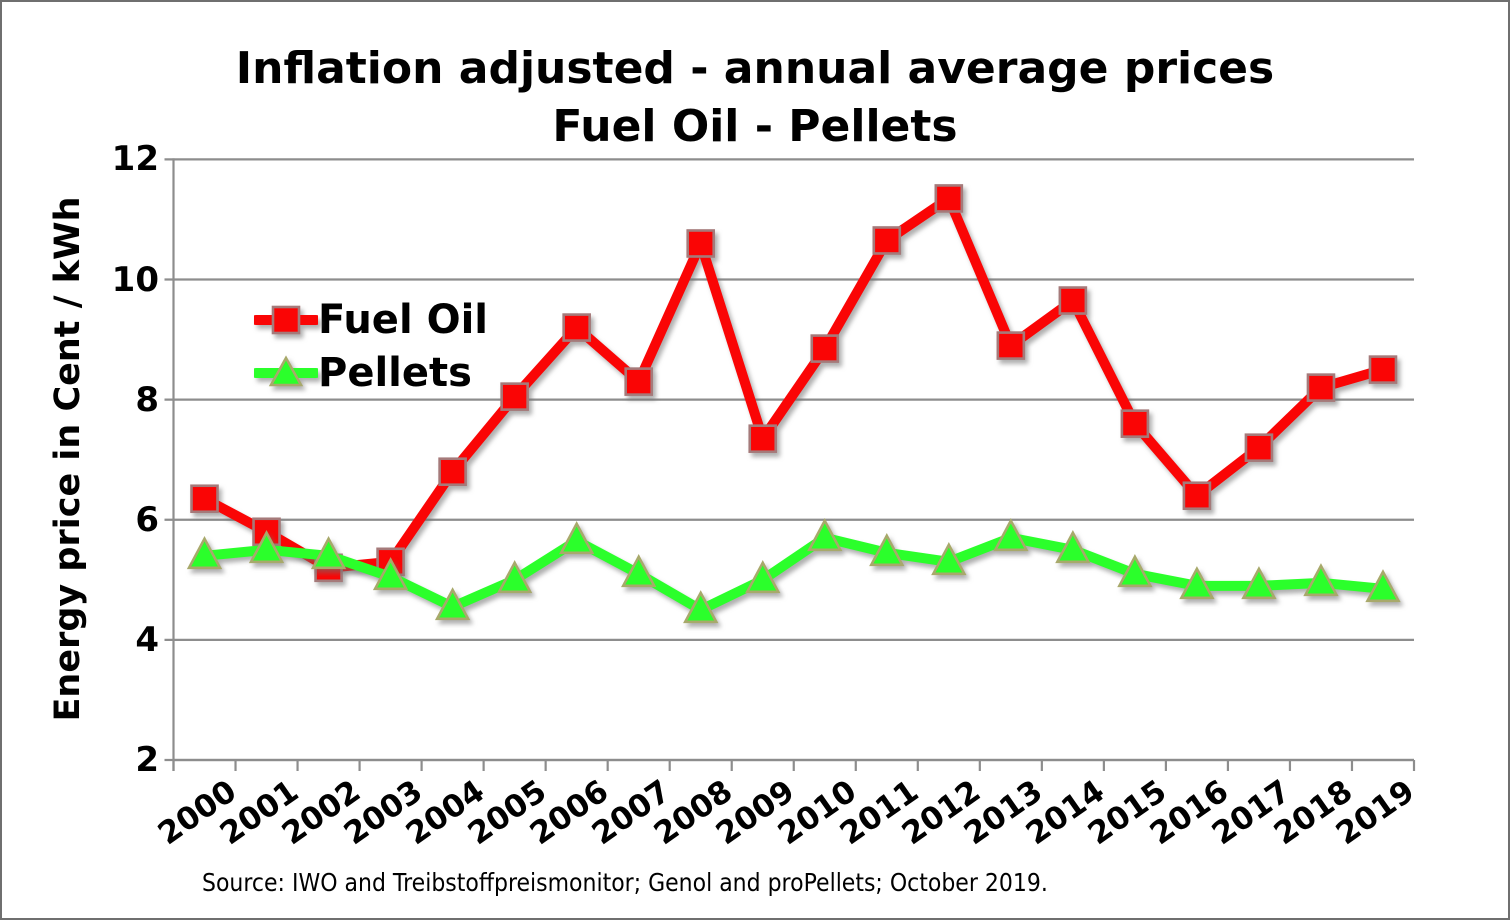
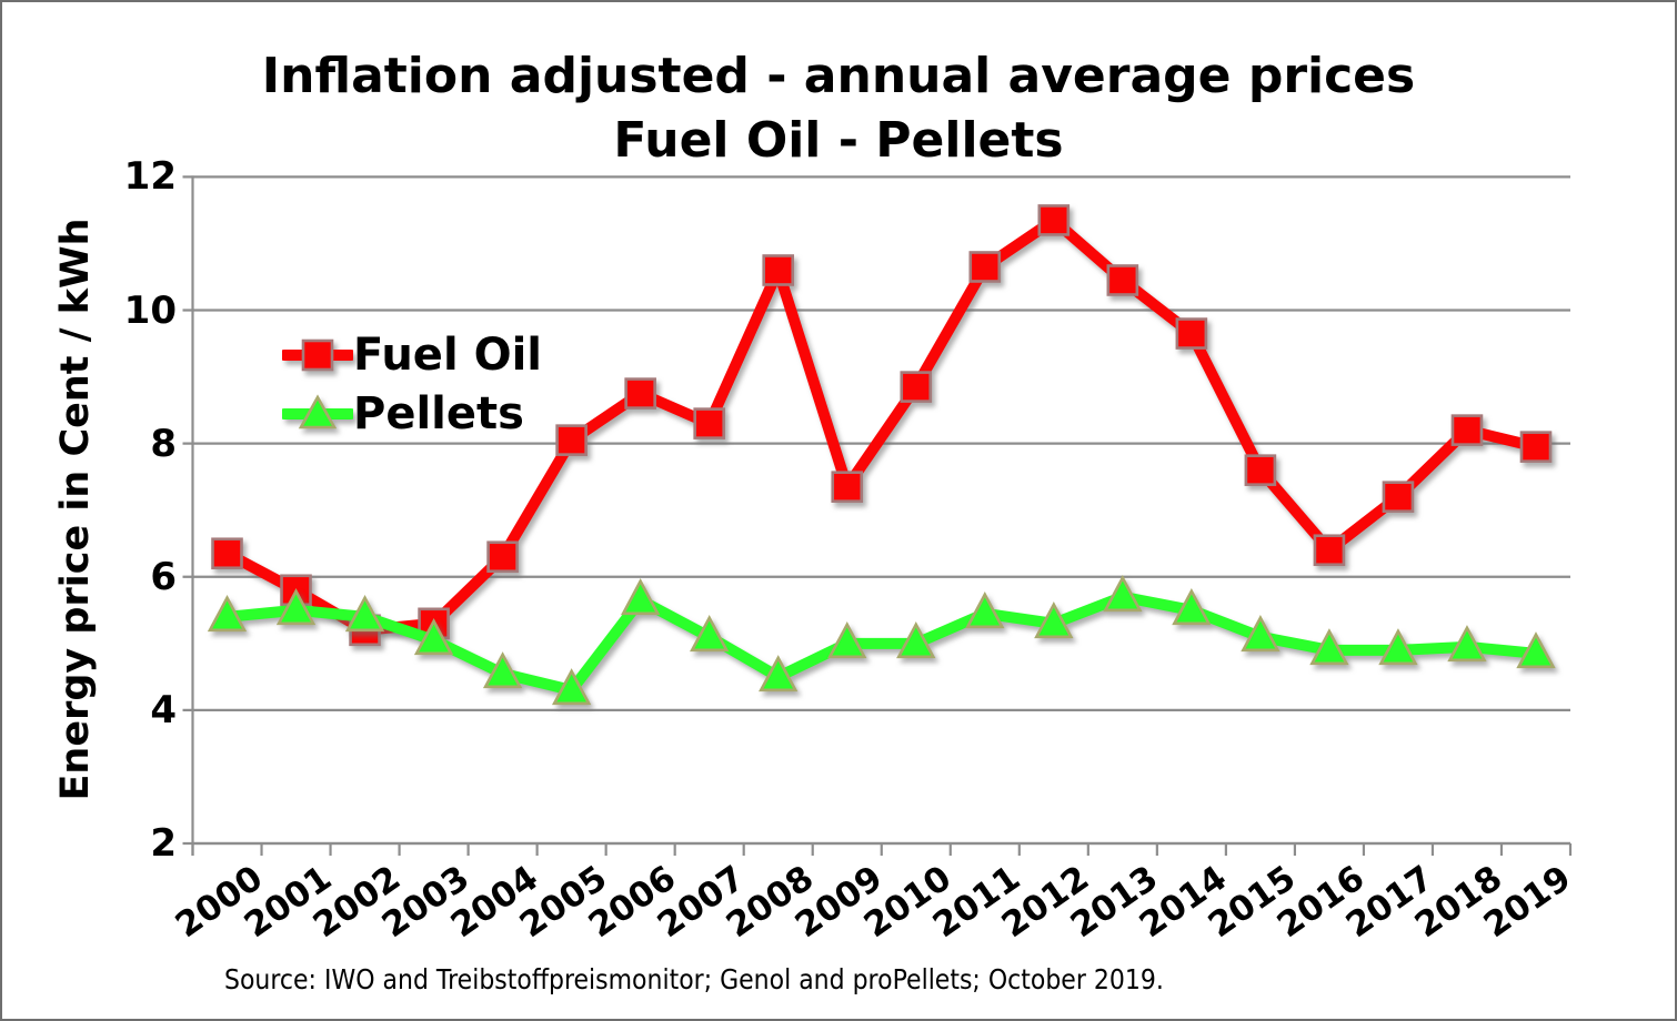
Fuel Oil/2004: 6.8 -> 6.3
Pellets/2005: 5.0 -> 4.3
Fuel Oil/2006: 9.2 -> 8.8
Pellets/2010: 5.7 -> 5.0
Fuel Oil/2013: 8.9 -> 10.4
Fuel Oil/2019: 8.5 -> 8.0
